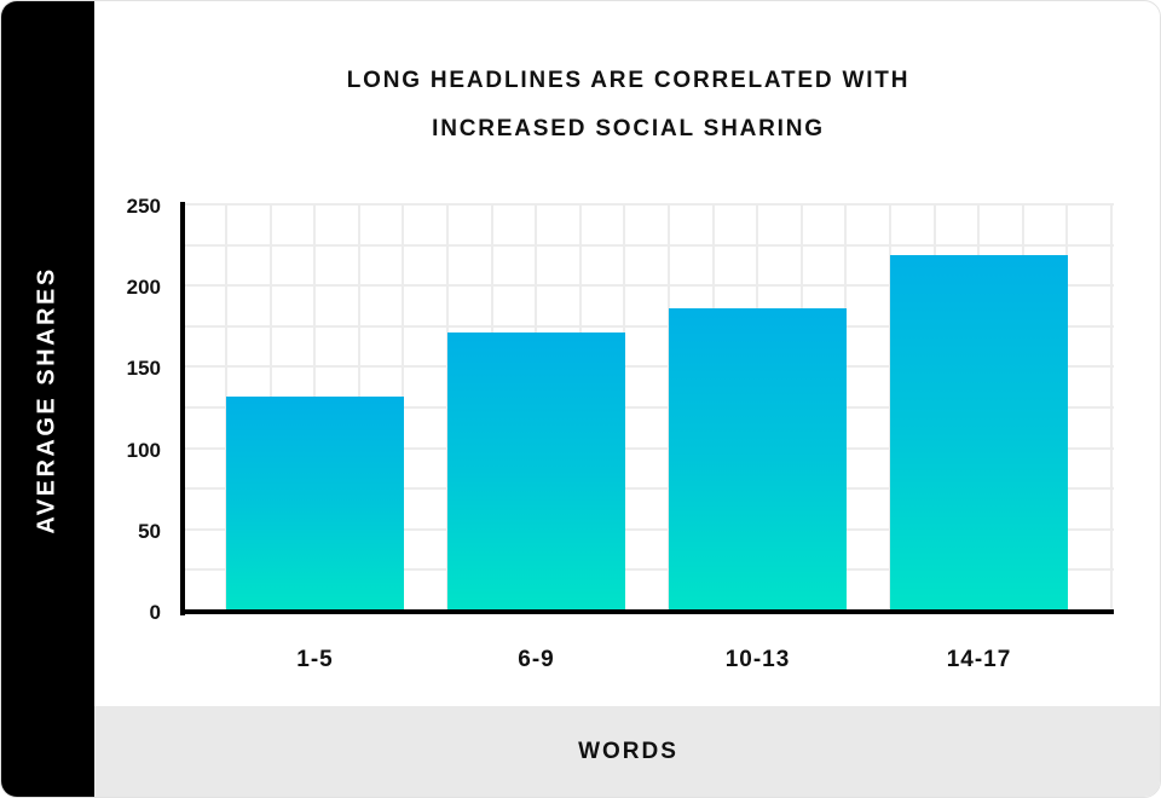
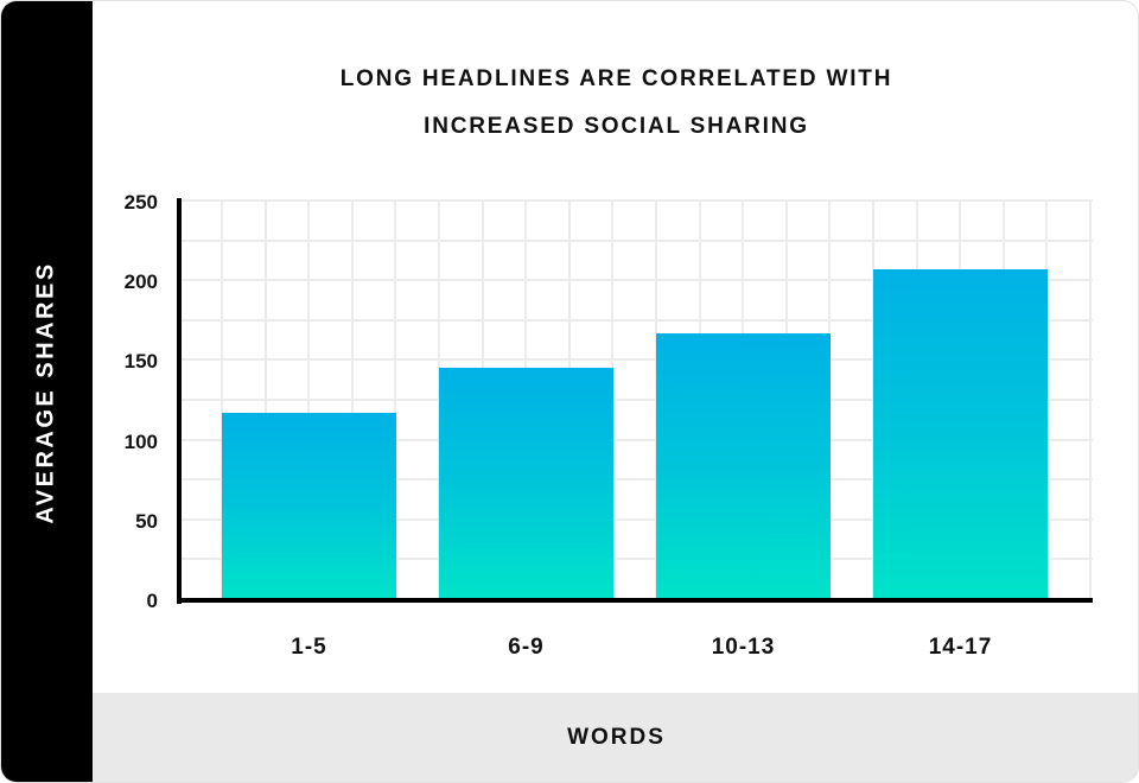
1-5: 132 -> 117
6-9: 171 -> 145
10-13: 186 -> 167
14-17: 219 -> 207
